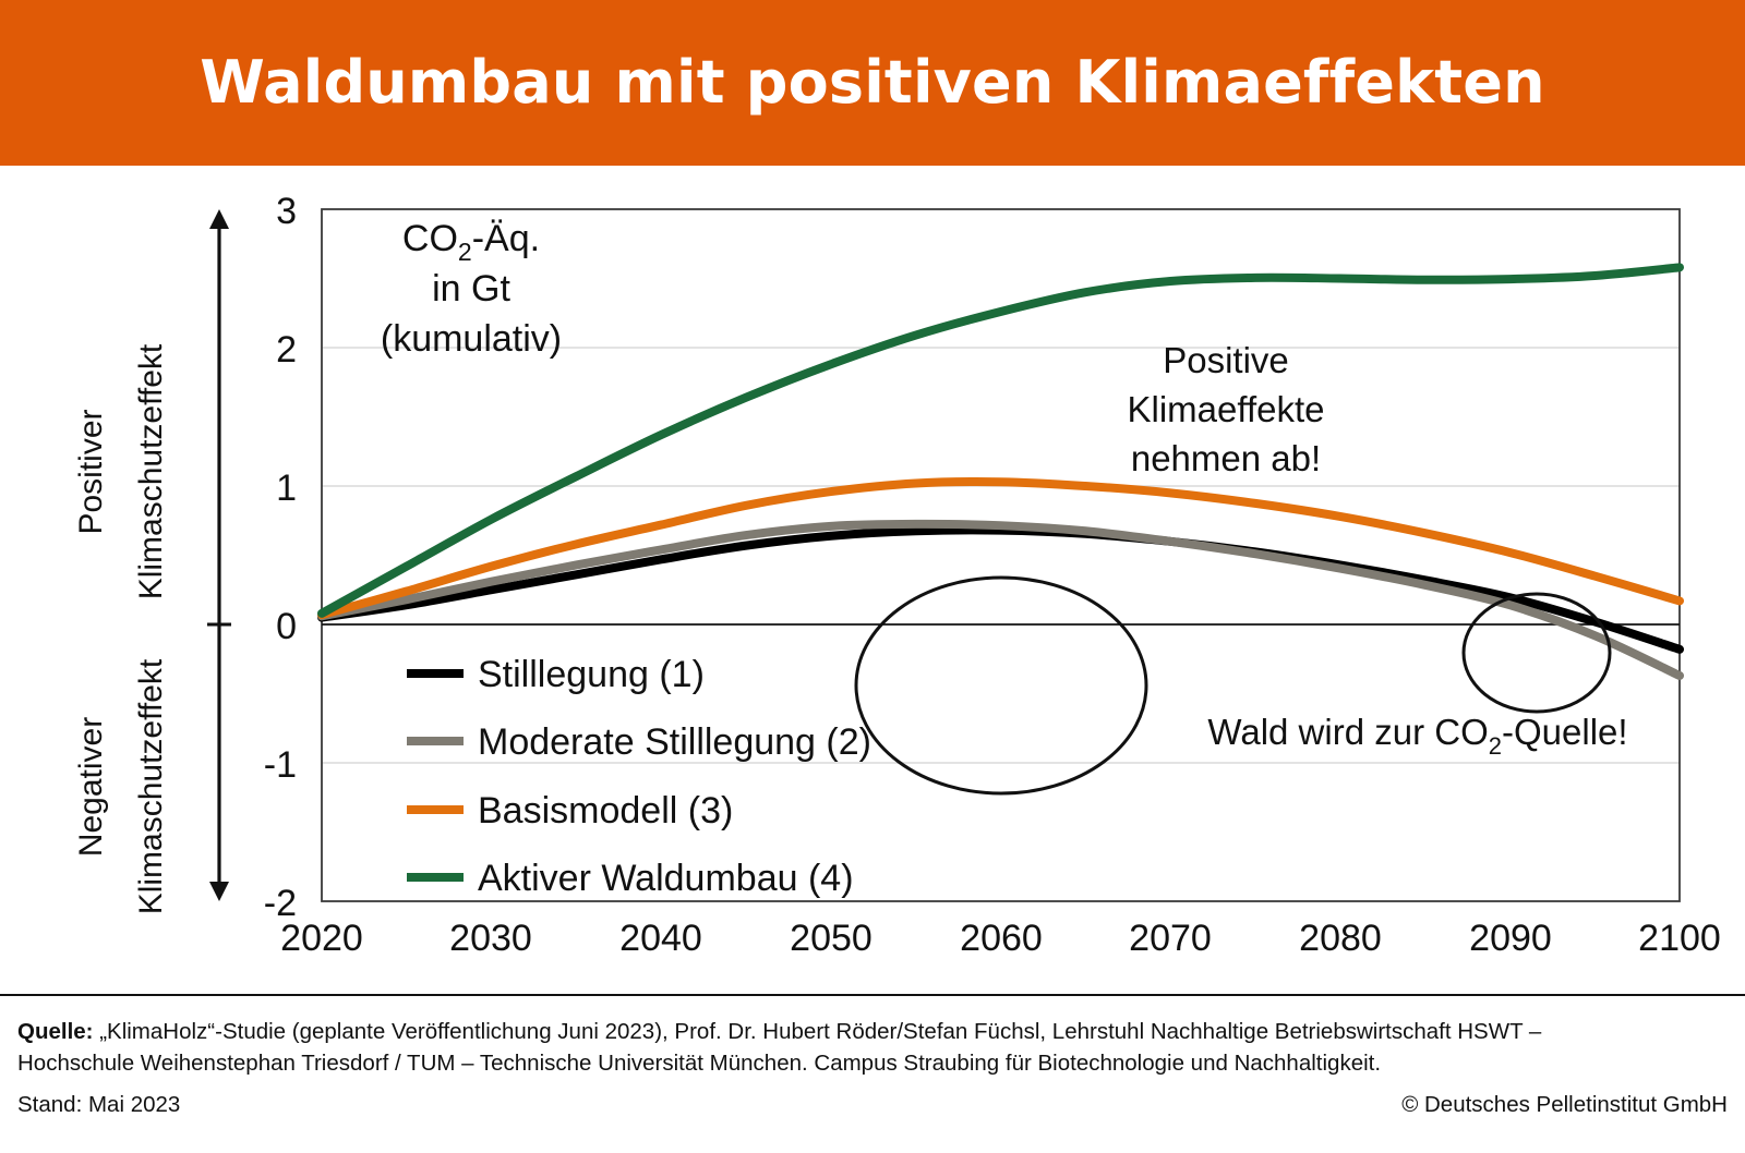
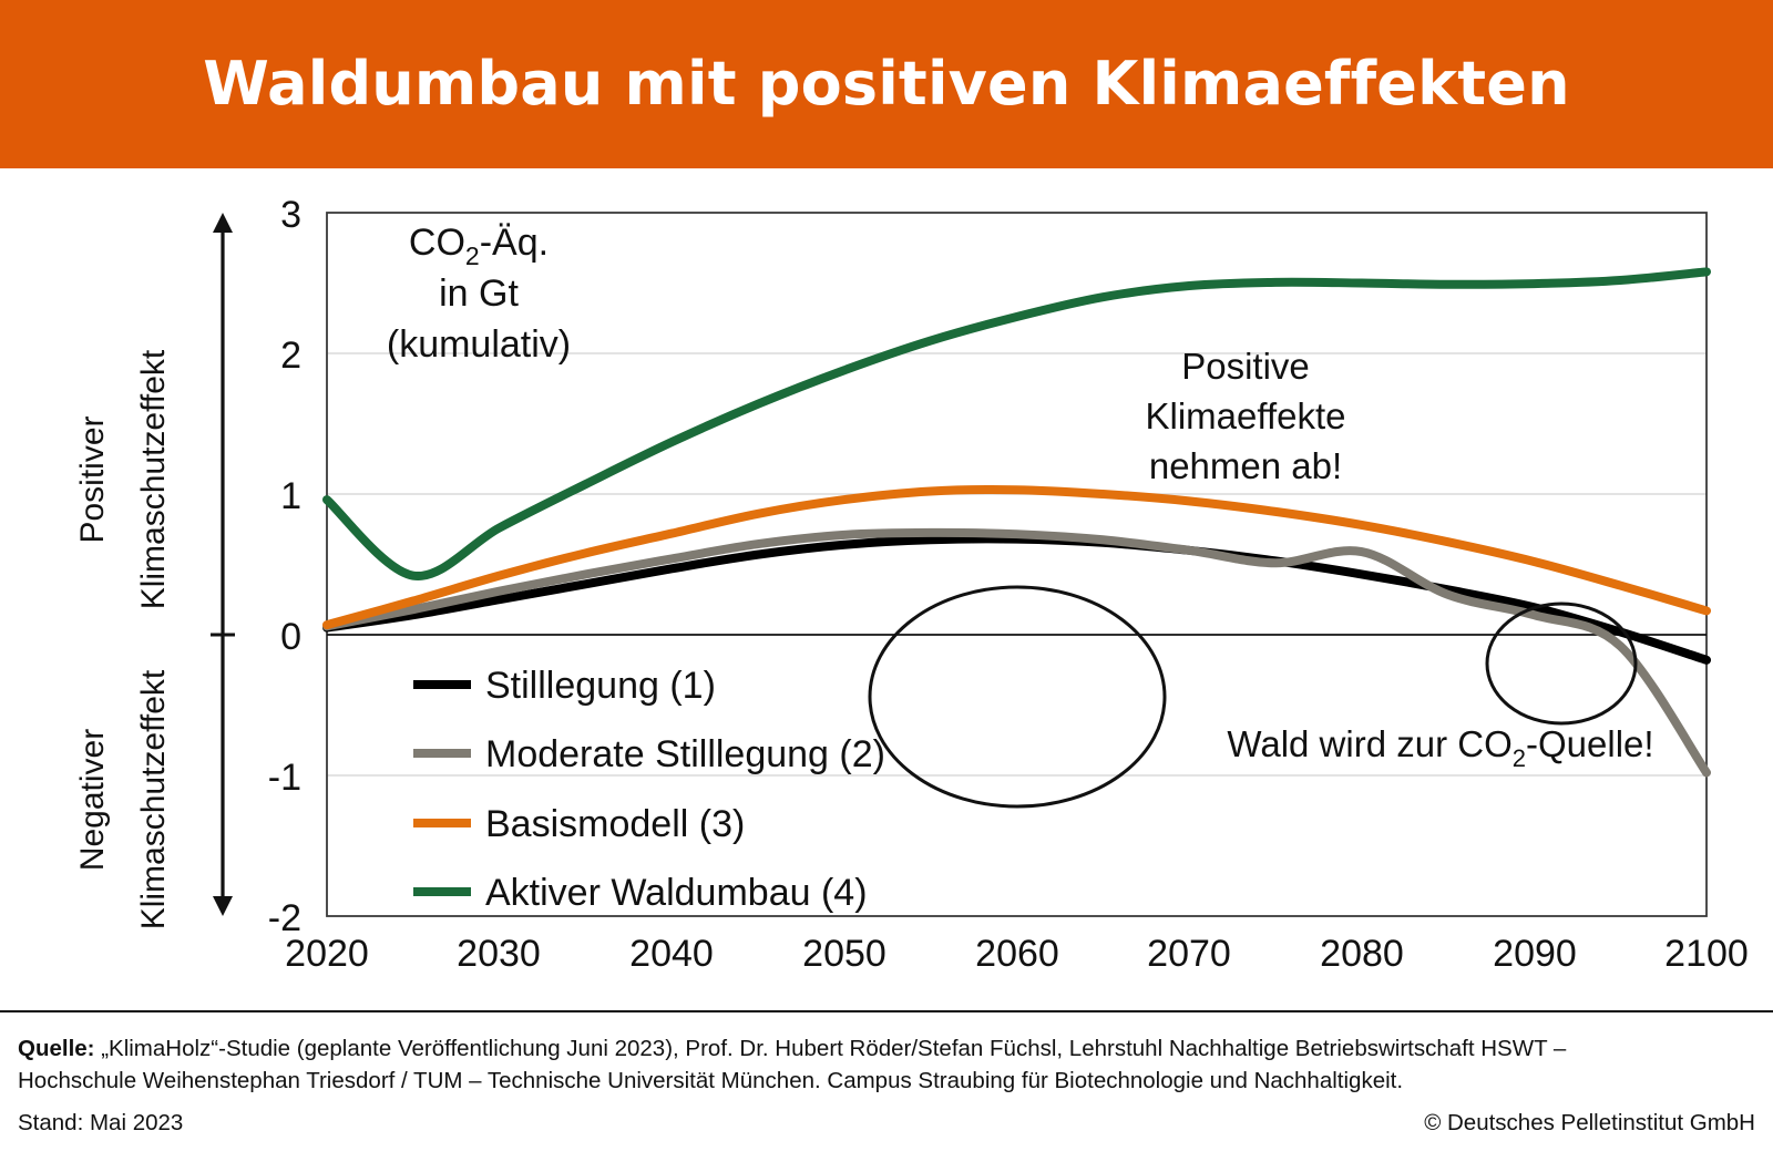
Aktiver Waldumbau (4)/2020: 0.08 -> 0.96
Moderate Stilllegung (2)/2080: 0.41 -> 0.59
Moderate Stilllegung (2)/2100: -0.37 -> -0.98
